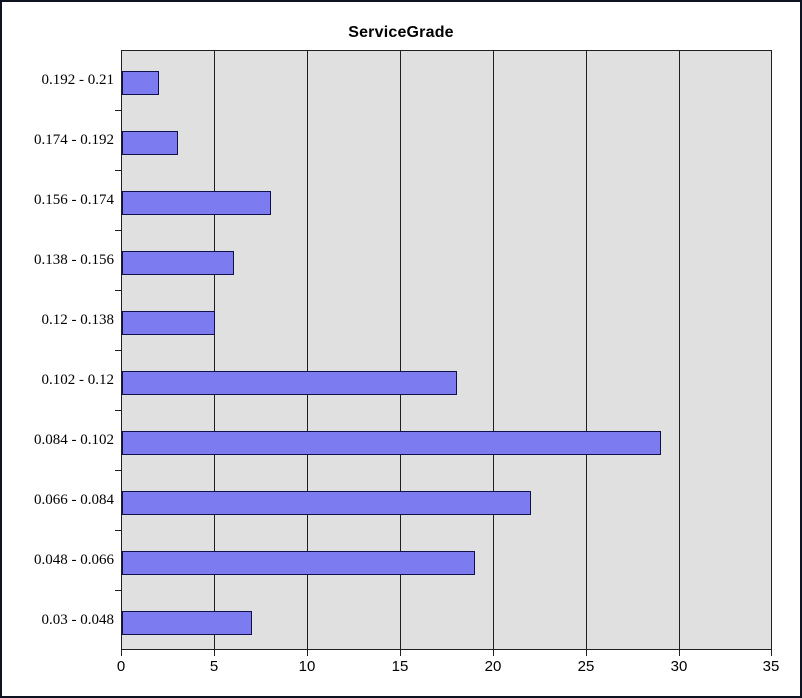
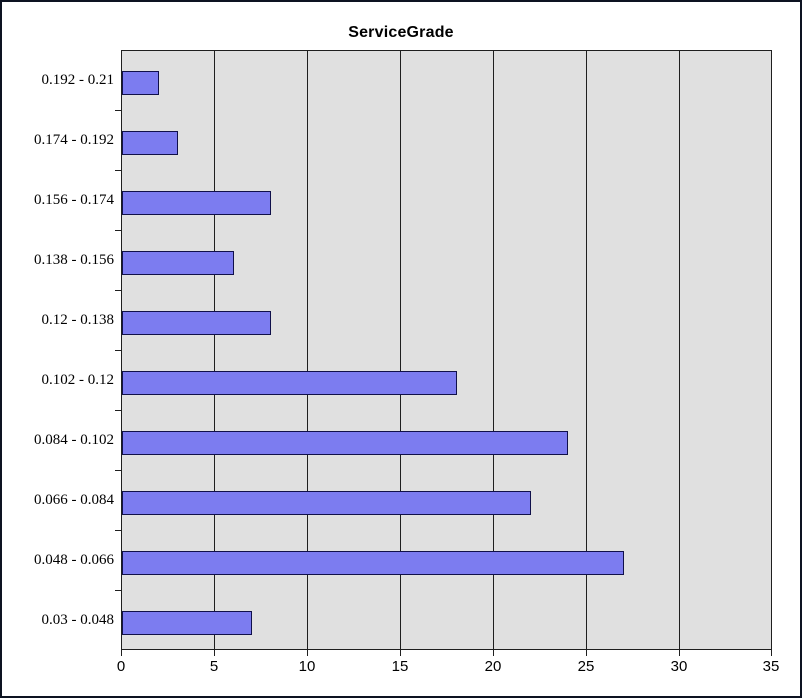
0.12 - 0.138: 5 -> 8
0.084 - 0.102: 29 -> 24
0.048 - 0.066: 19 -> 27
